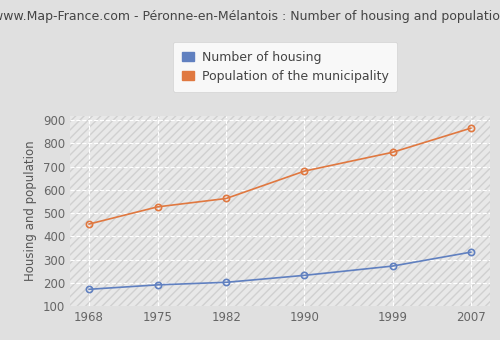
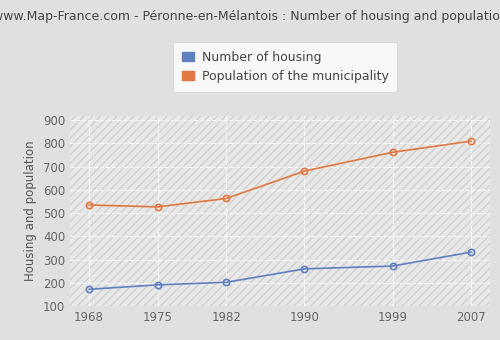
Population of the municipality/1968: 453 -> 535
Number of housing/1990: 232 -> 260
Population of the municipality/2007: 866 -> 810
